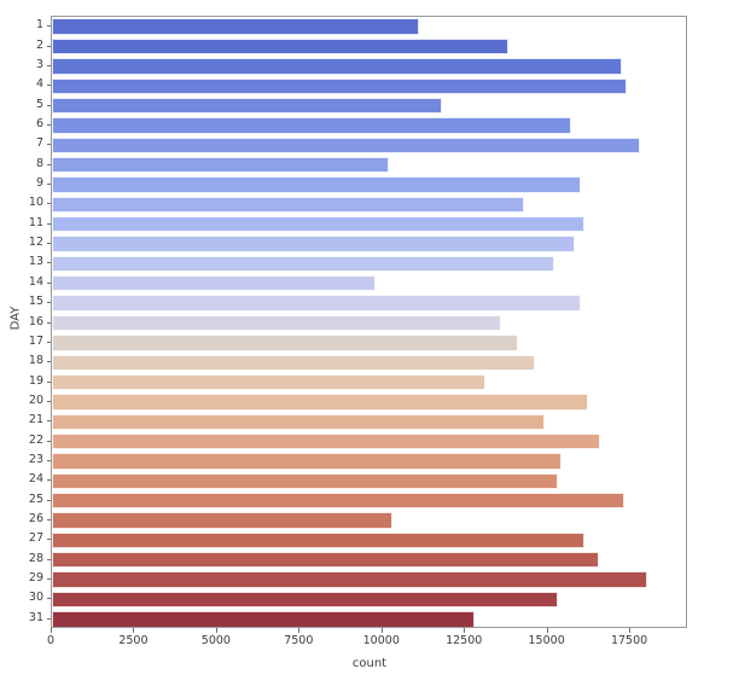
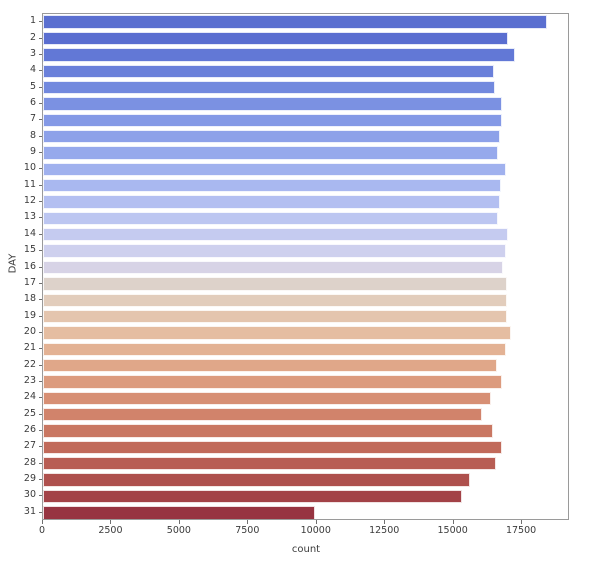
1: 11100 -> 18400
2: 13800 -> 17000
4: 17400 -> 16500
5: 11800 -> 16500
6: 15700 -> 16800
7: 17800 -> 16800
8: 10200 -> 16700
9: 16000 -> 16600
10: 14300 -> 16900
11: 16100 -> 16700
12: 15800 -> 16700
13: 15200 -> 16600
14: 9800 -> 17000
15: 16000 -> 16900
16: 13600 -> 16800
17: 14100 -> 17000
18: 14600 -> 17000
19: 13100 -> 16900
20: 16200 -> 17100
21: 14900 -> 16900
23: 15400 -> 16800
24: 15300 -> 16400
25: 17300 -> 16000
26: 10300 -> 16400
27: 16100 -> 16800
29: 18000 -> 15600
31: 12800 -> 9900
